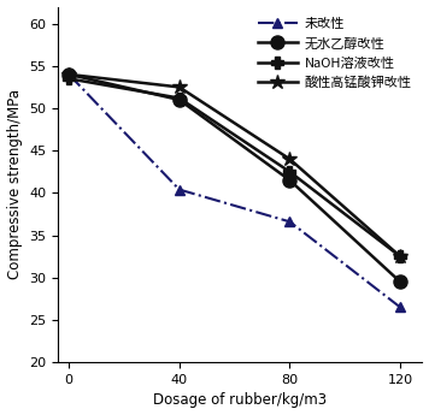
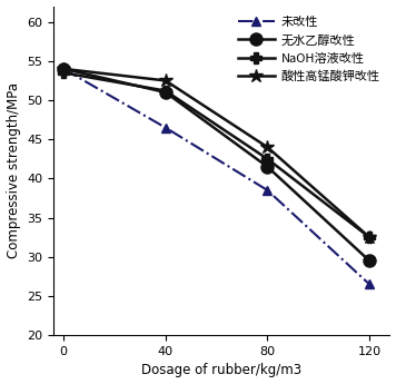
未改性/40: 40.4 -> 46.5
未改性/80: 36.6 -> 38.5
